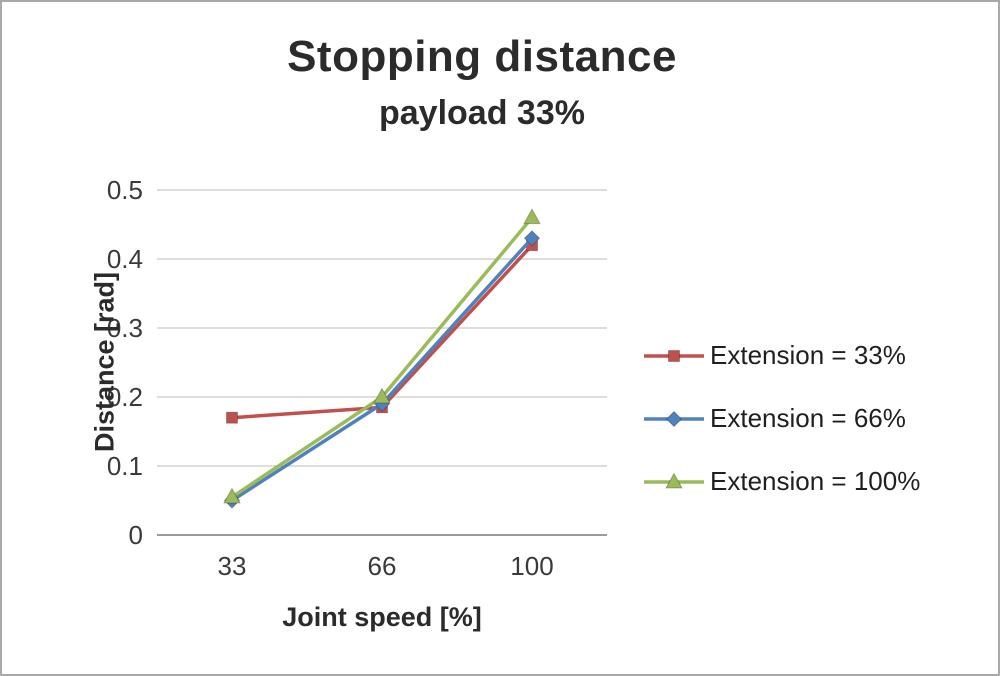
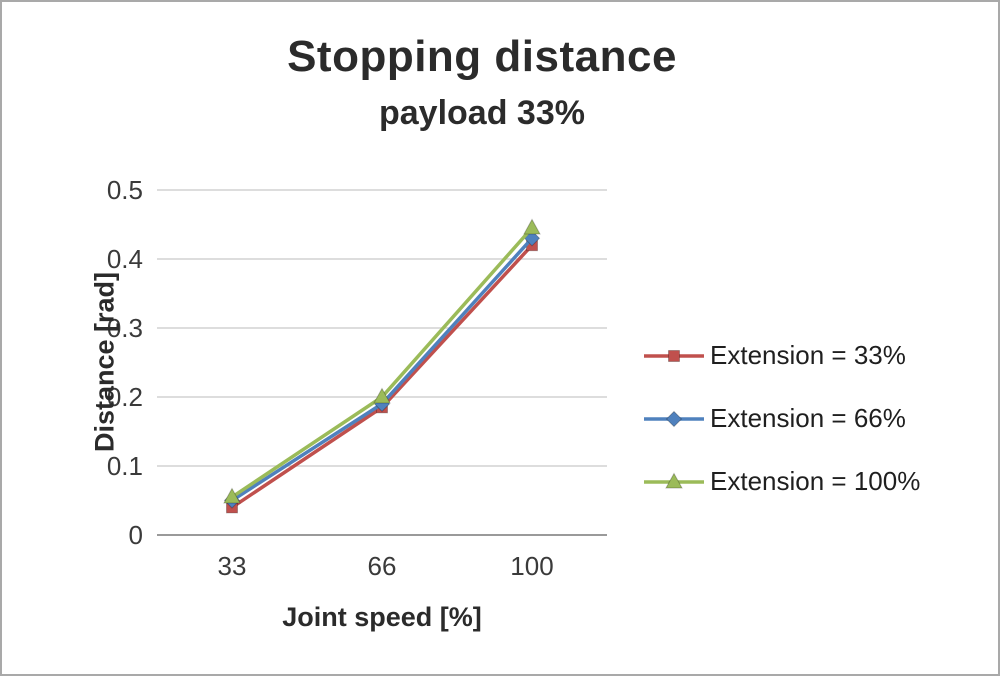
Extension = 33%/33: 0.17 -> 0.04
Extension = 100%/100: 0.46 -> 0.45
